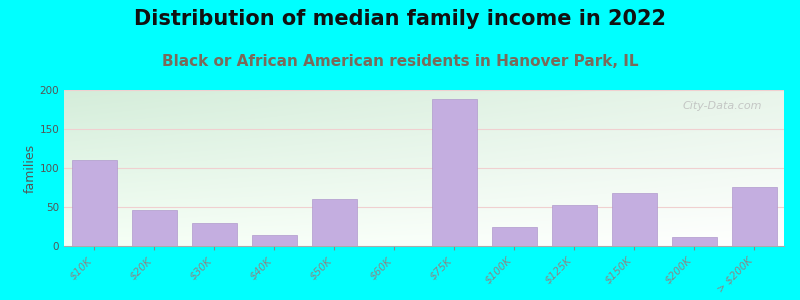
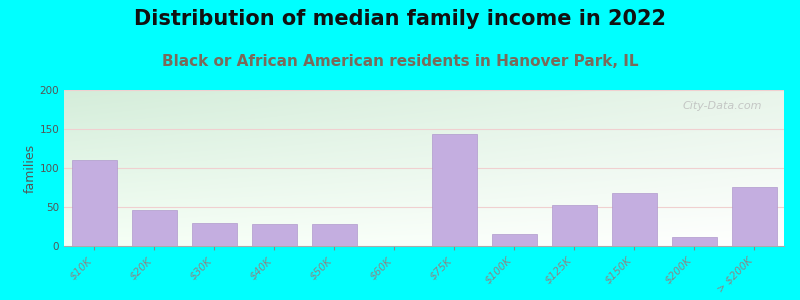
$40K: 14 -> 28
$50K: 60 -> 28
$75K: 188 -> 143
$100K: 24 -> 15
